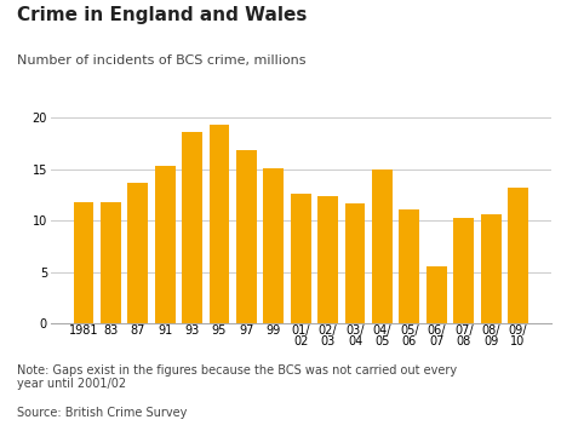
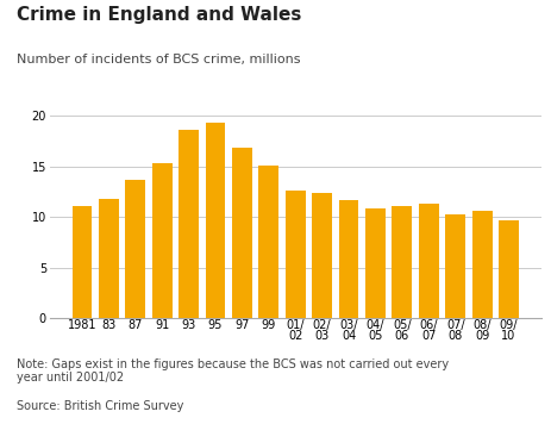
1981: 11.8 -> 11.1
04/ 05: 15.0 -> 10.9
06/ 07: 5.6 -> 11.3
09/ 10: 13.2 -> 9.7
